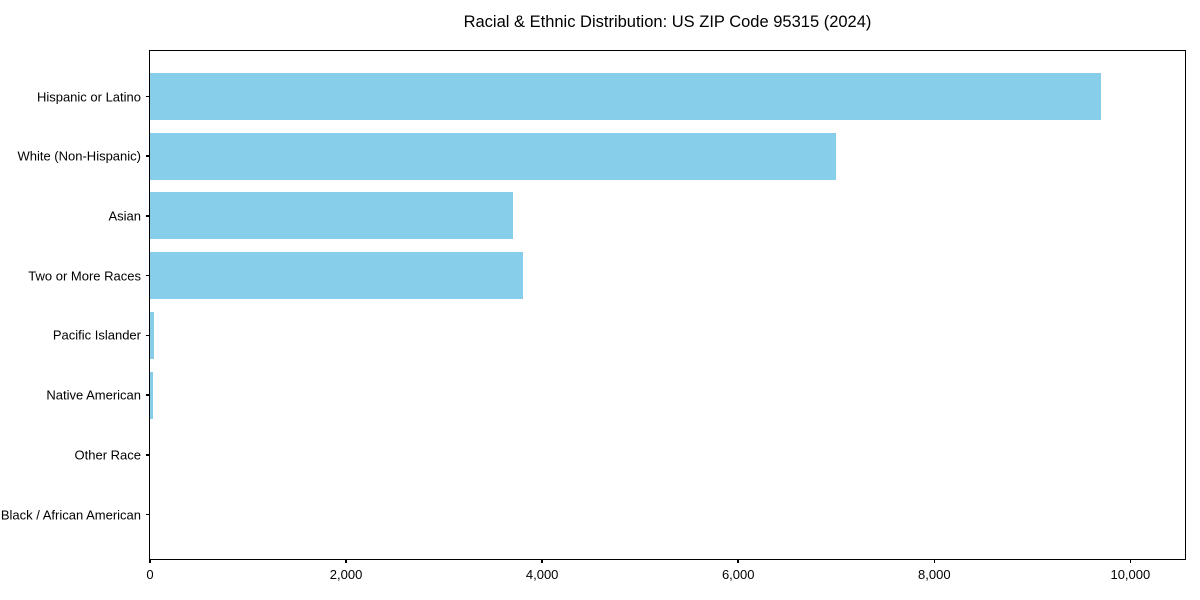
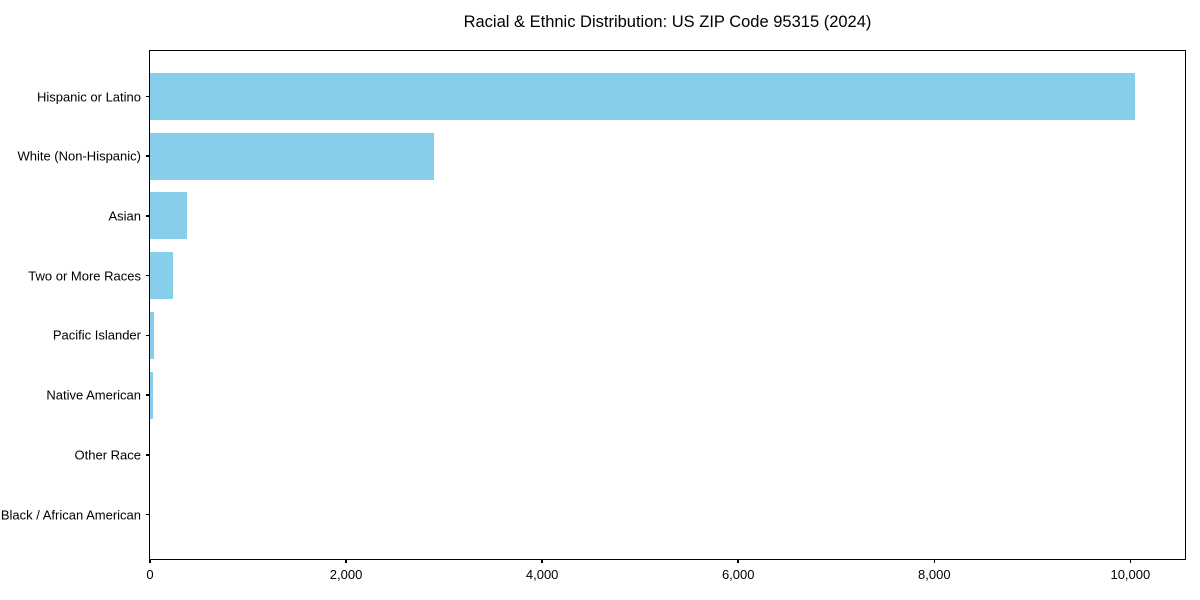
Hispanic or Latino: 9700 -> 10000
White (Non-Hispanic): 7000 -> 2900
Asian: 3700 -> 400
Two or More Races: 3800 -> 200
